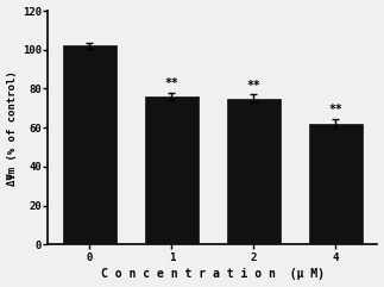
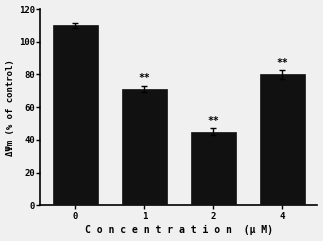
0: 102 -> 110
1: 76 -> 71
2: 75 -> 45
4: 62 -> 80
